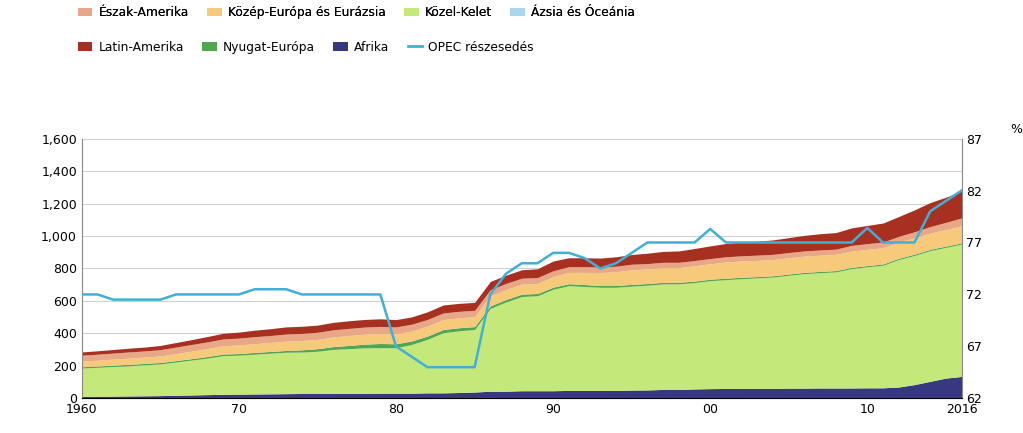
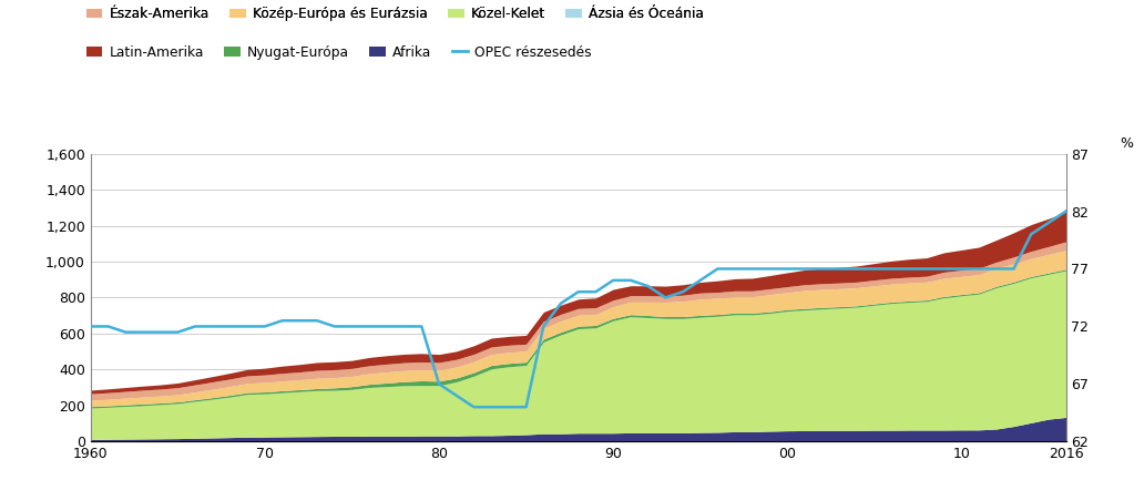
OPEC részesedés/00: 78.3 -> 77.0
OPEC részesedés/10: 78.4 -> 77.0
